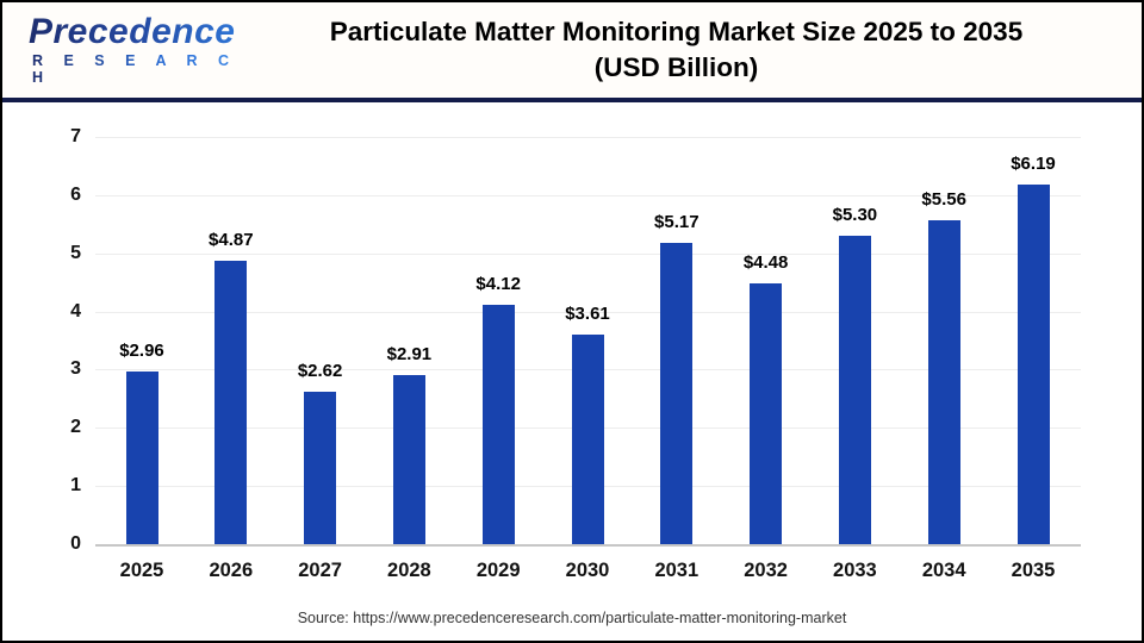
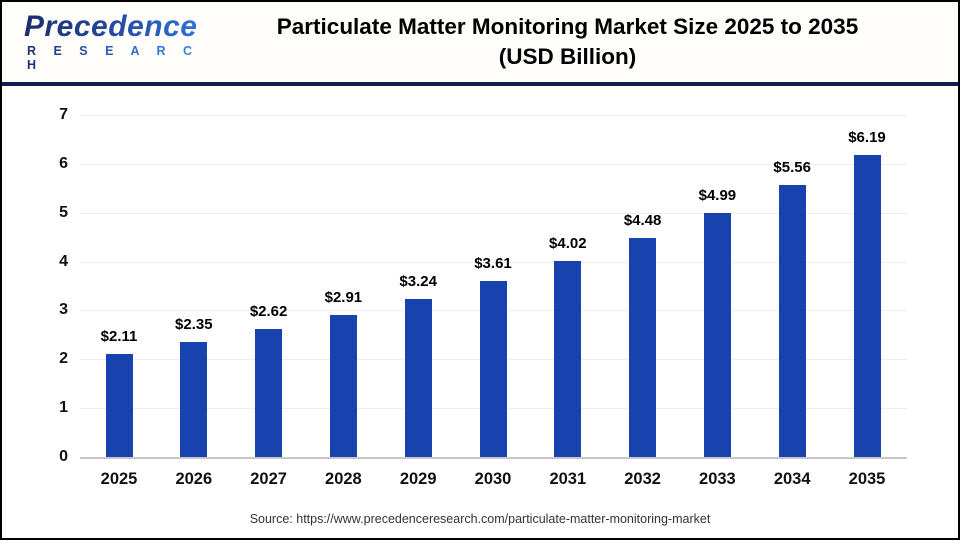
2025: $2.96 -> $2.11
2026: $4.87 -> $2.35
2029: $4.12 -> $3.24
2031: $5.17 -> $4.02
2033: $5.30 -> $4.99
